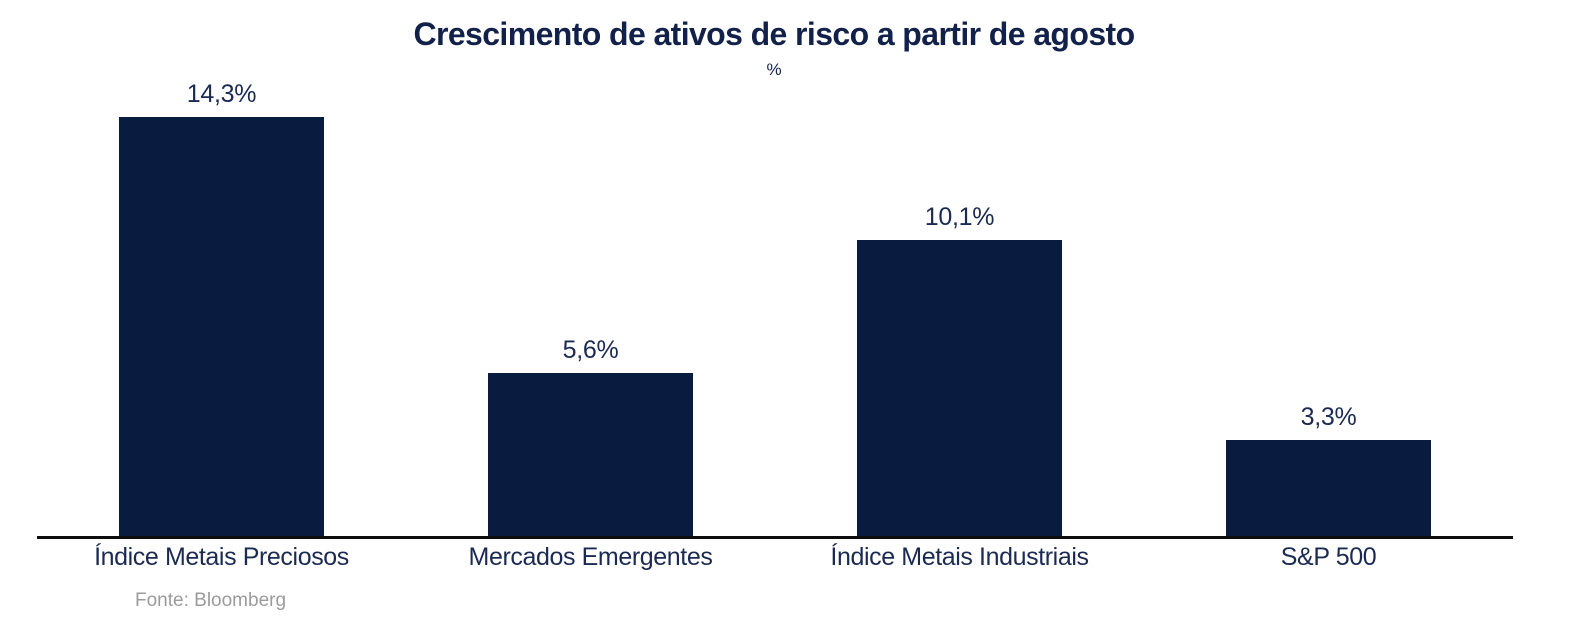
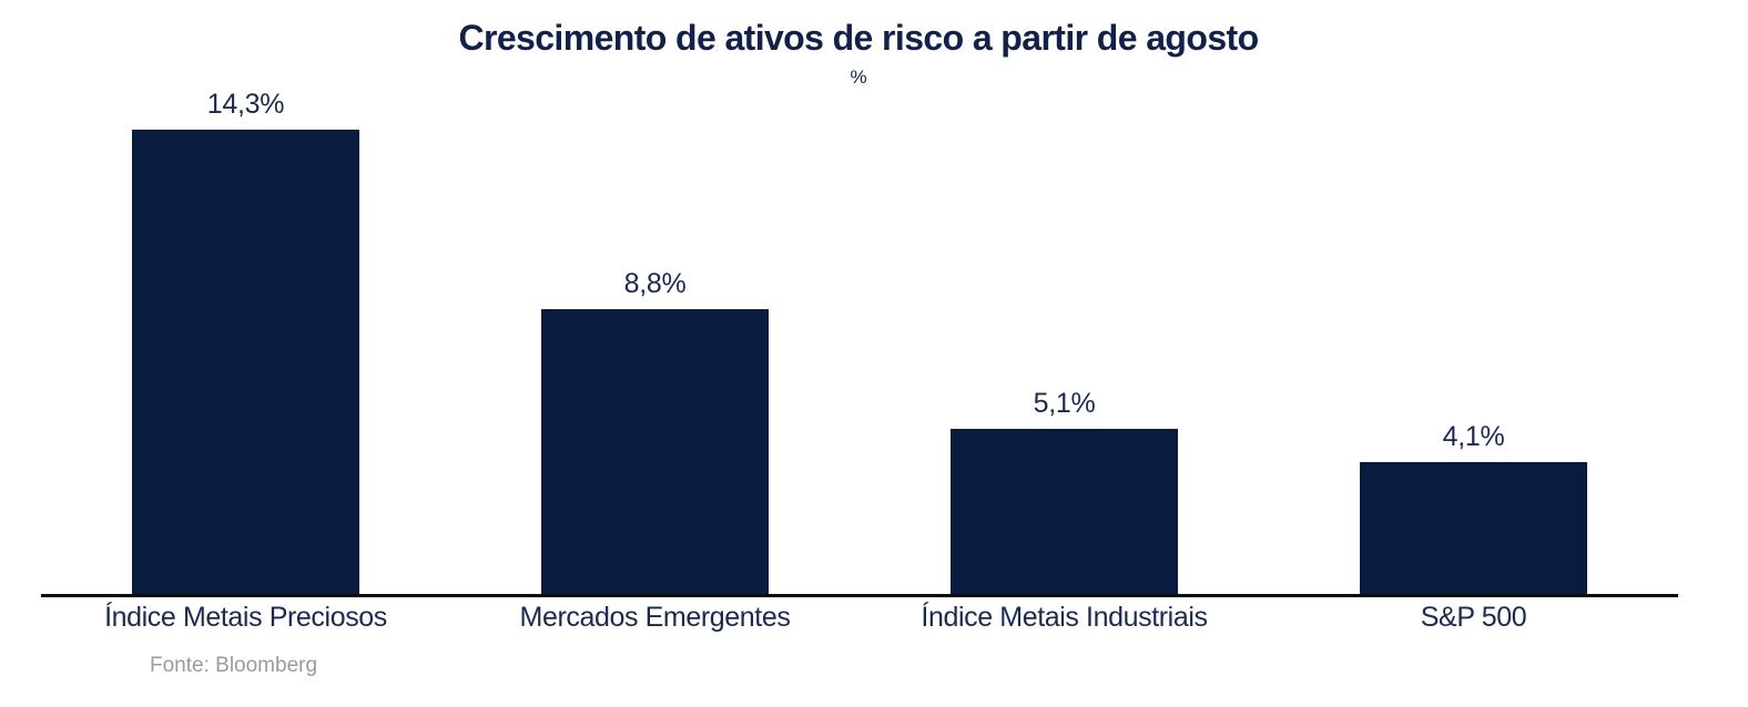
Mercados Emergentes: 5,6% -> 8,8%
Índice Metais Industriais: 10,1% -> 5,1%
S&P 500: 3,3% -> 4,1%
